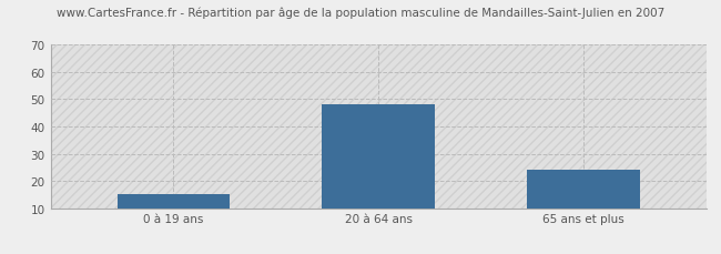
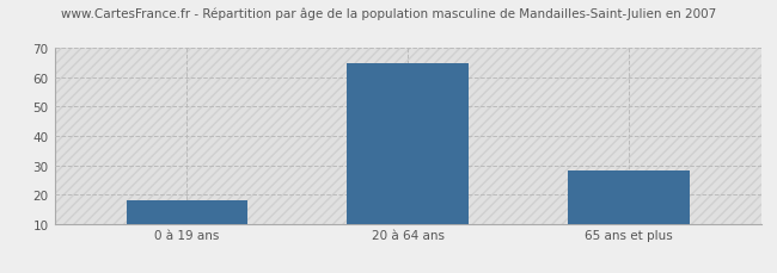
0 à 19 ans: 15 -> 18
20 à 64 ans: 48 -> 65
65 ans et plus: 24 -> 28
